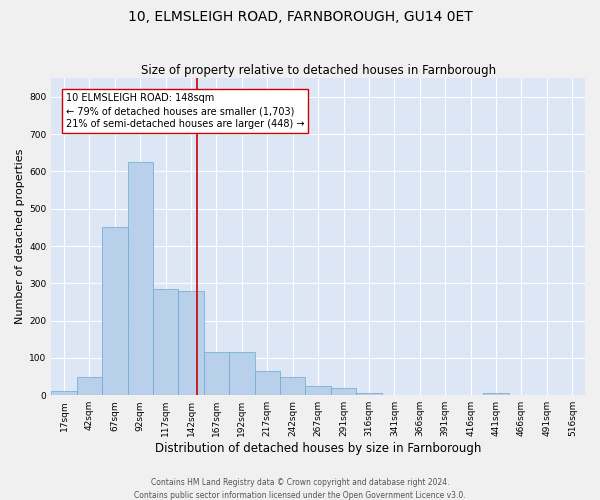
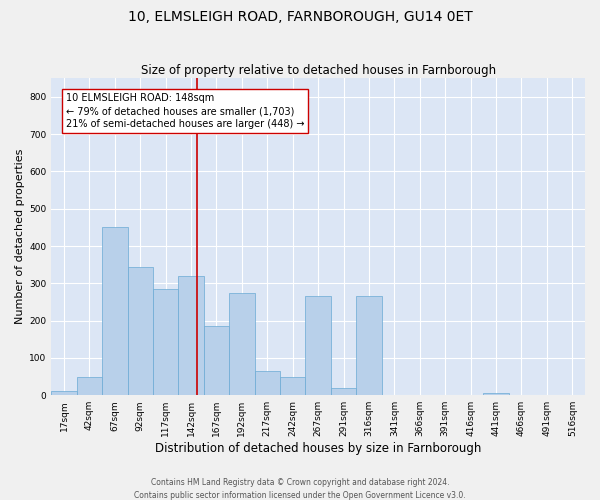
92sqm: 625 -> 345
142sqm: 280 -> 320
167sqm: 115 -> 185
192sqm: 115 -> 275
267sqm: 25 -> 265
316sqm: 5 -> 265
